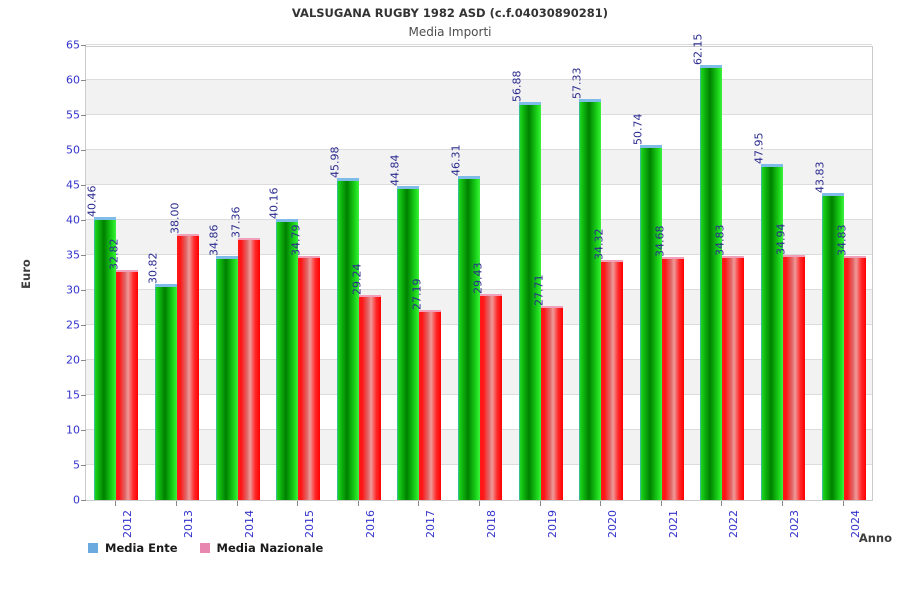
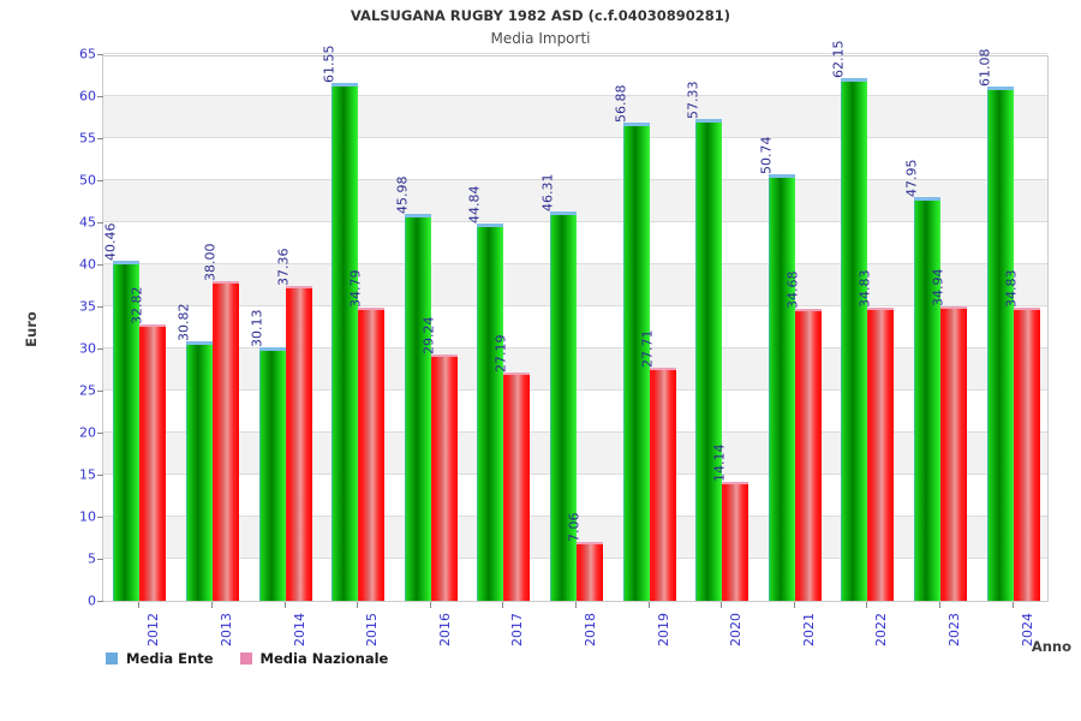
Media Ente/2014: 34.86 -> 30.13
Media Ente/2015: 40.16 -> 61.55
Media Nazionale/2018: 29.43 -> 7.06
Media Nazionale/2020: 34.32 -> 14.14
Media Ente/2024: 43.83 -> 61.08
